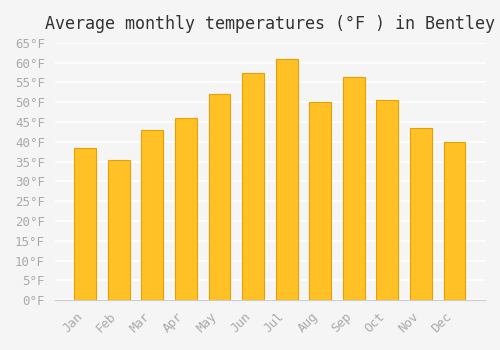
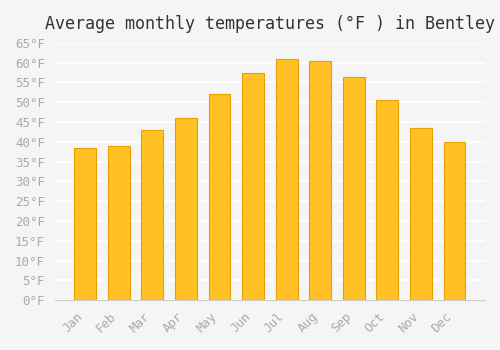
Feb: 35.5°F -> 39.0°F
Aug: 50.0°F -> 60.5°F
